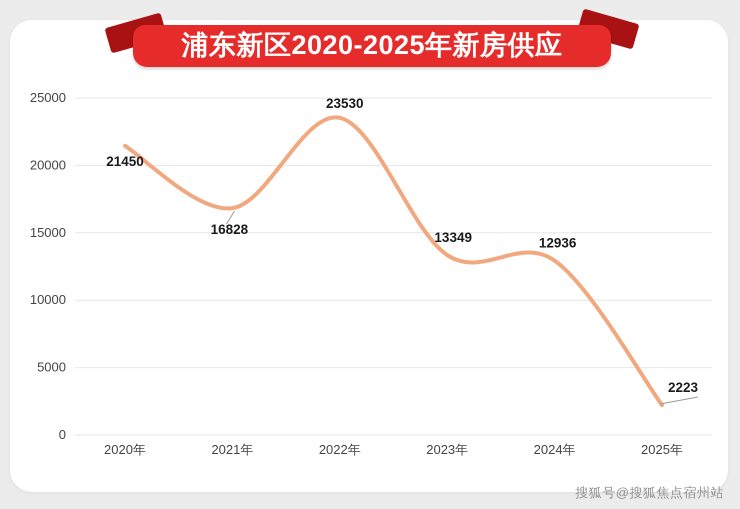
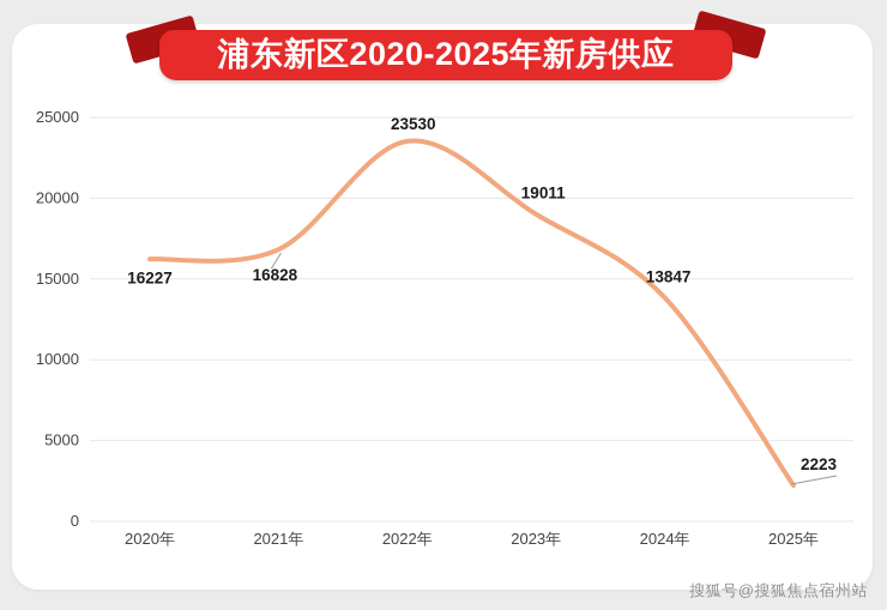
2020年: 21450 -> 16227
2023年: 13349 -> 19011
2024年: 12936 -> 13847
